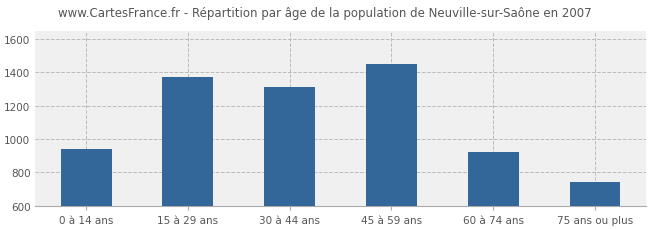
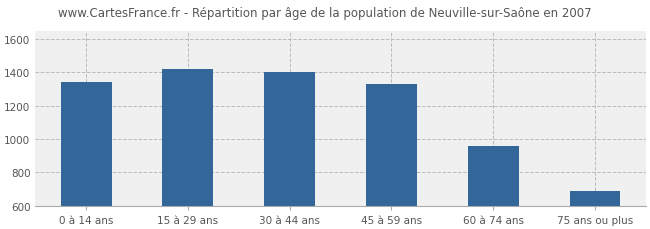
0 à 14 ans: 940 -> 1340
15 à 29 ans: 1370 -> 1420
30 à 44 ans: 1310 -> 1400
45 à 59 ans: 1450 -> 1330
60 à 74 ans: 920 -> 960
75 ans ou plus: 740 -> 690
